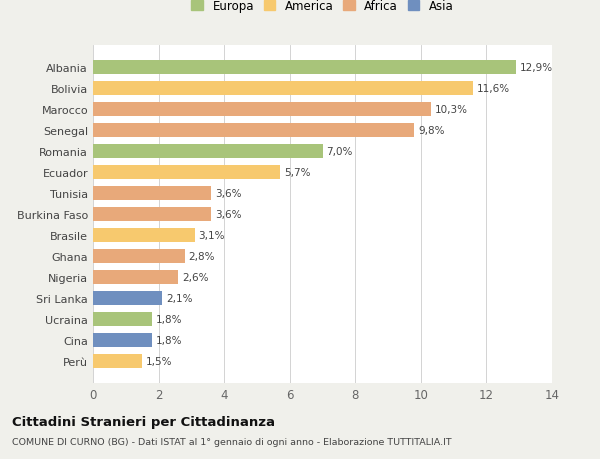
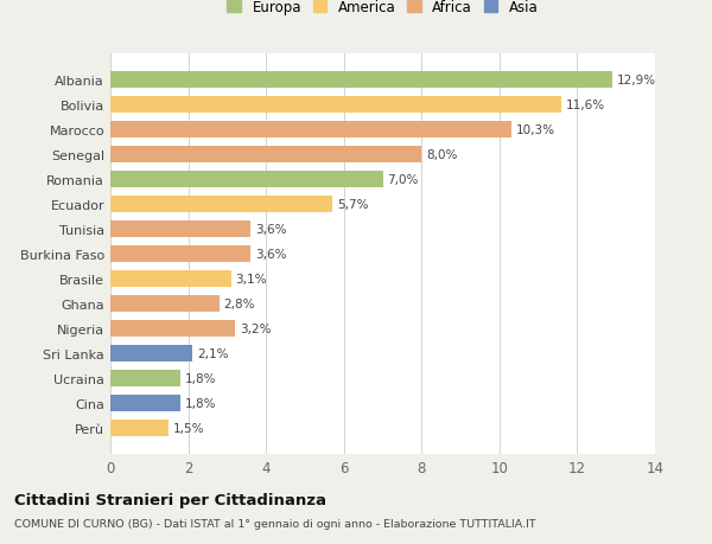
Senegal: 9,8% -> 8,0%
Nigeria: 2,6% -> 3,2%
